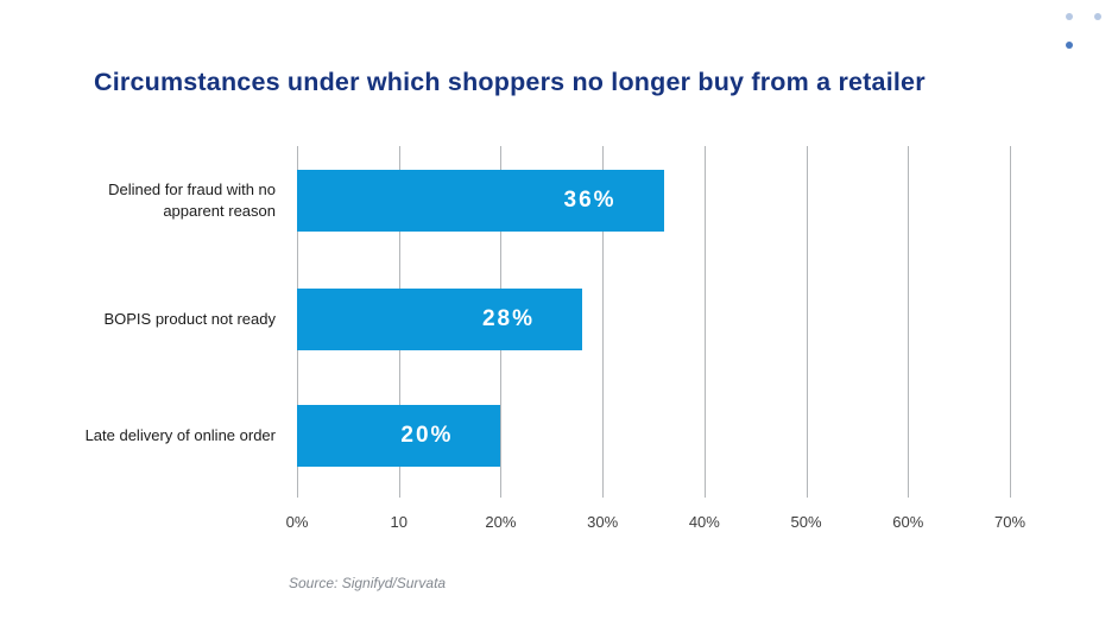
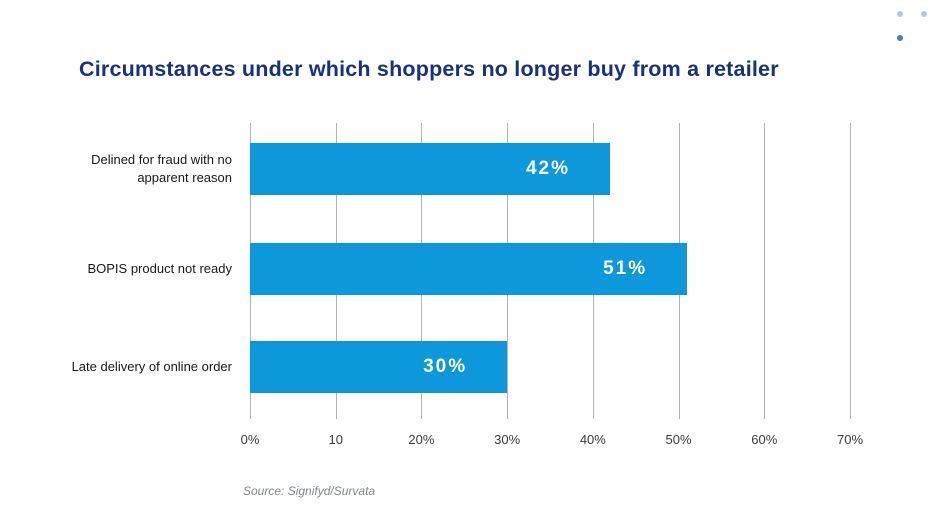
Delined for fraud with no apparent reason: 36% -> 42%
BOPIS product not ready: 28% -> 51%
Late delivery of online order: 20% -> 30%
